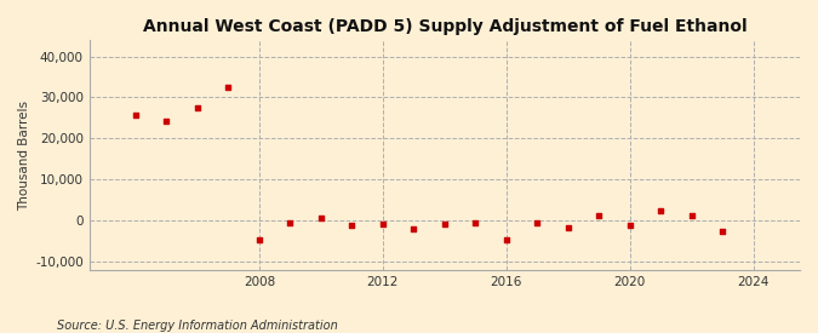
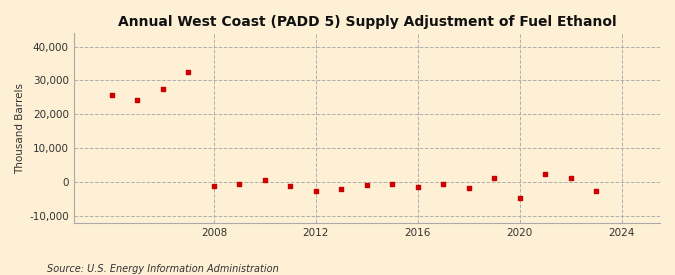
2008: -4,500 -> -1,000
2012: -700 -> -2,500
2016: -4,500 -> -1,500
2020: -1,200 -> -4,500
